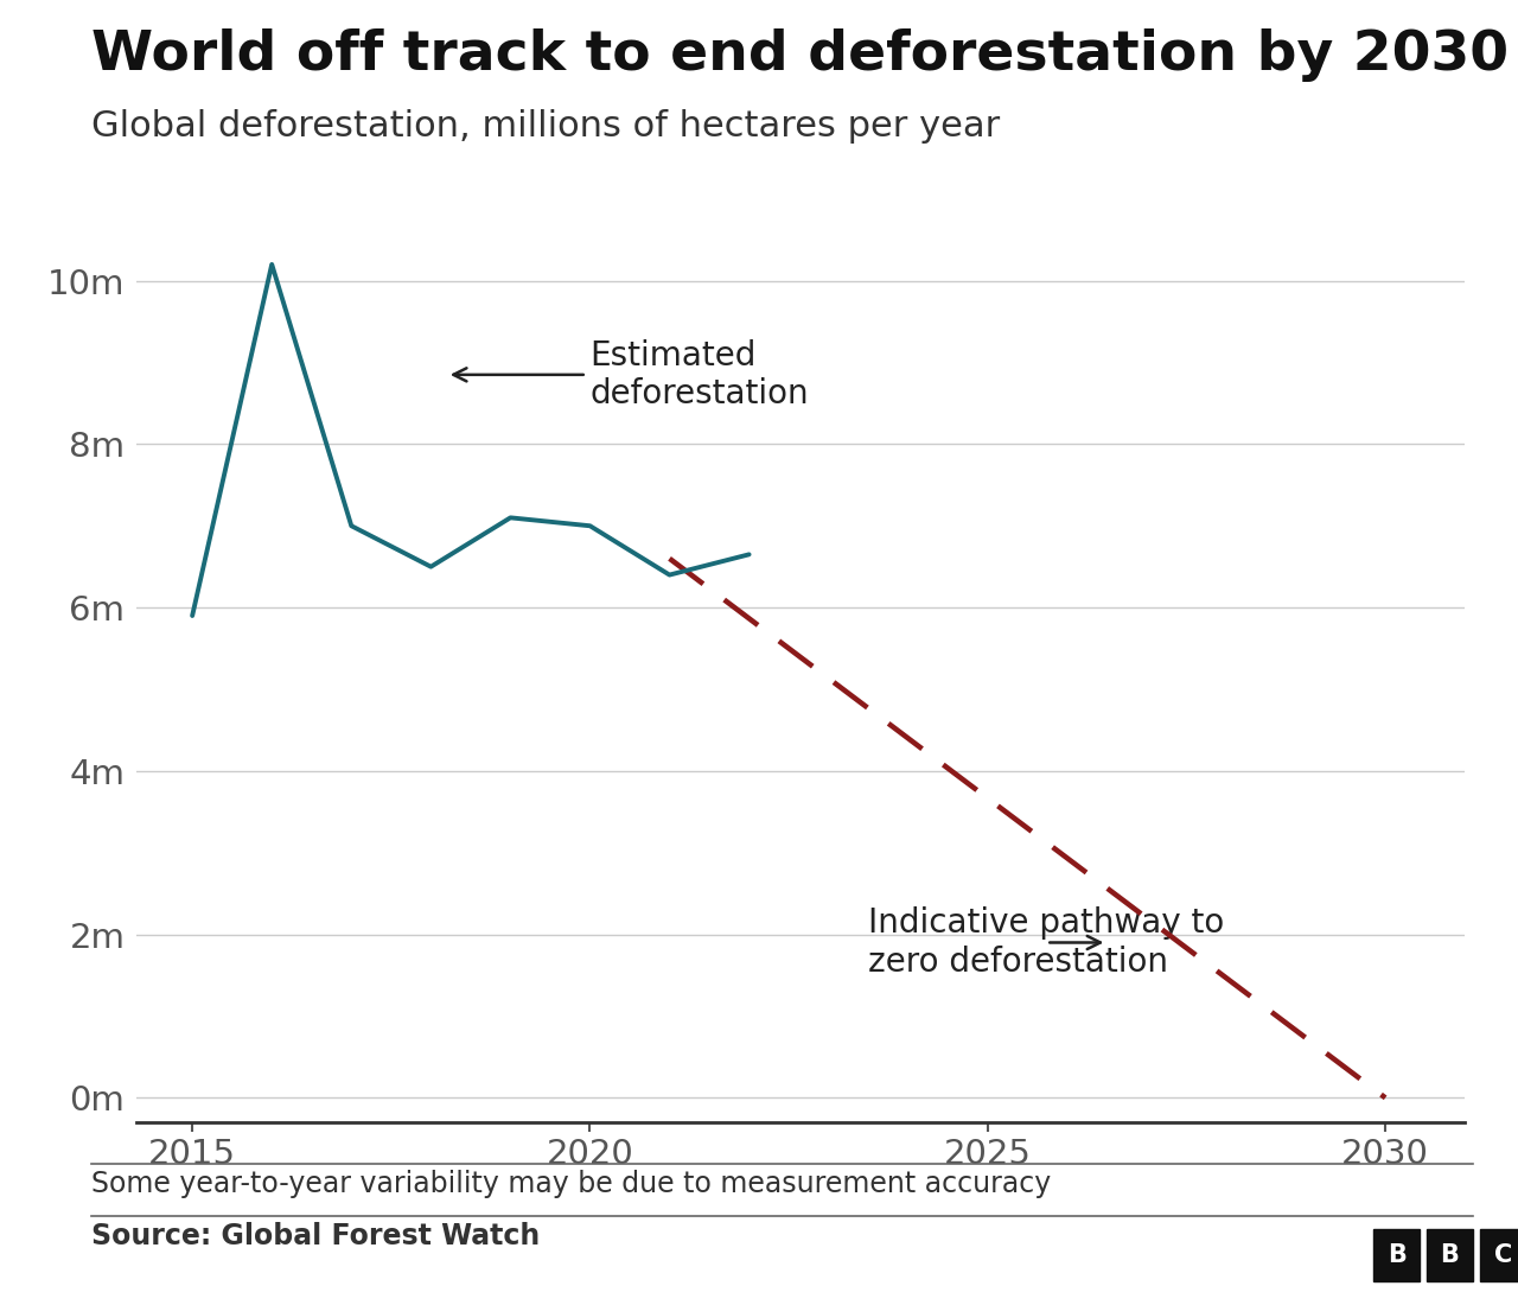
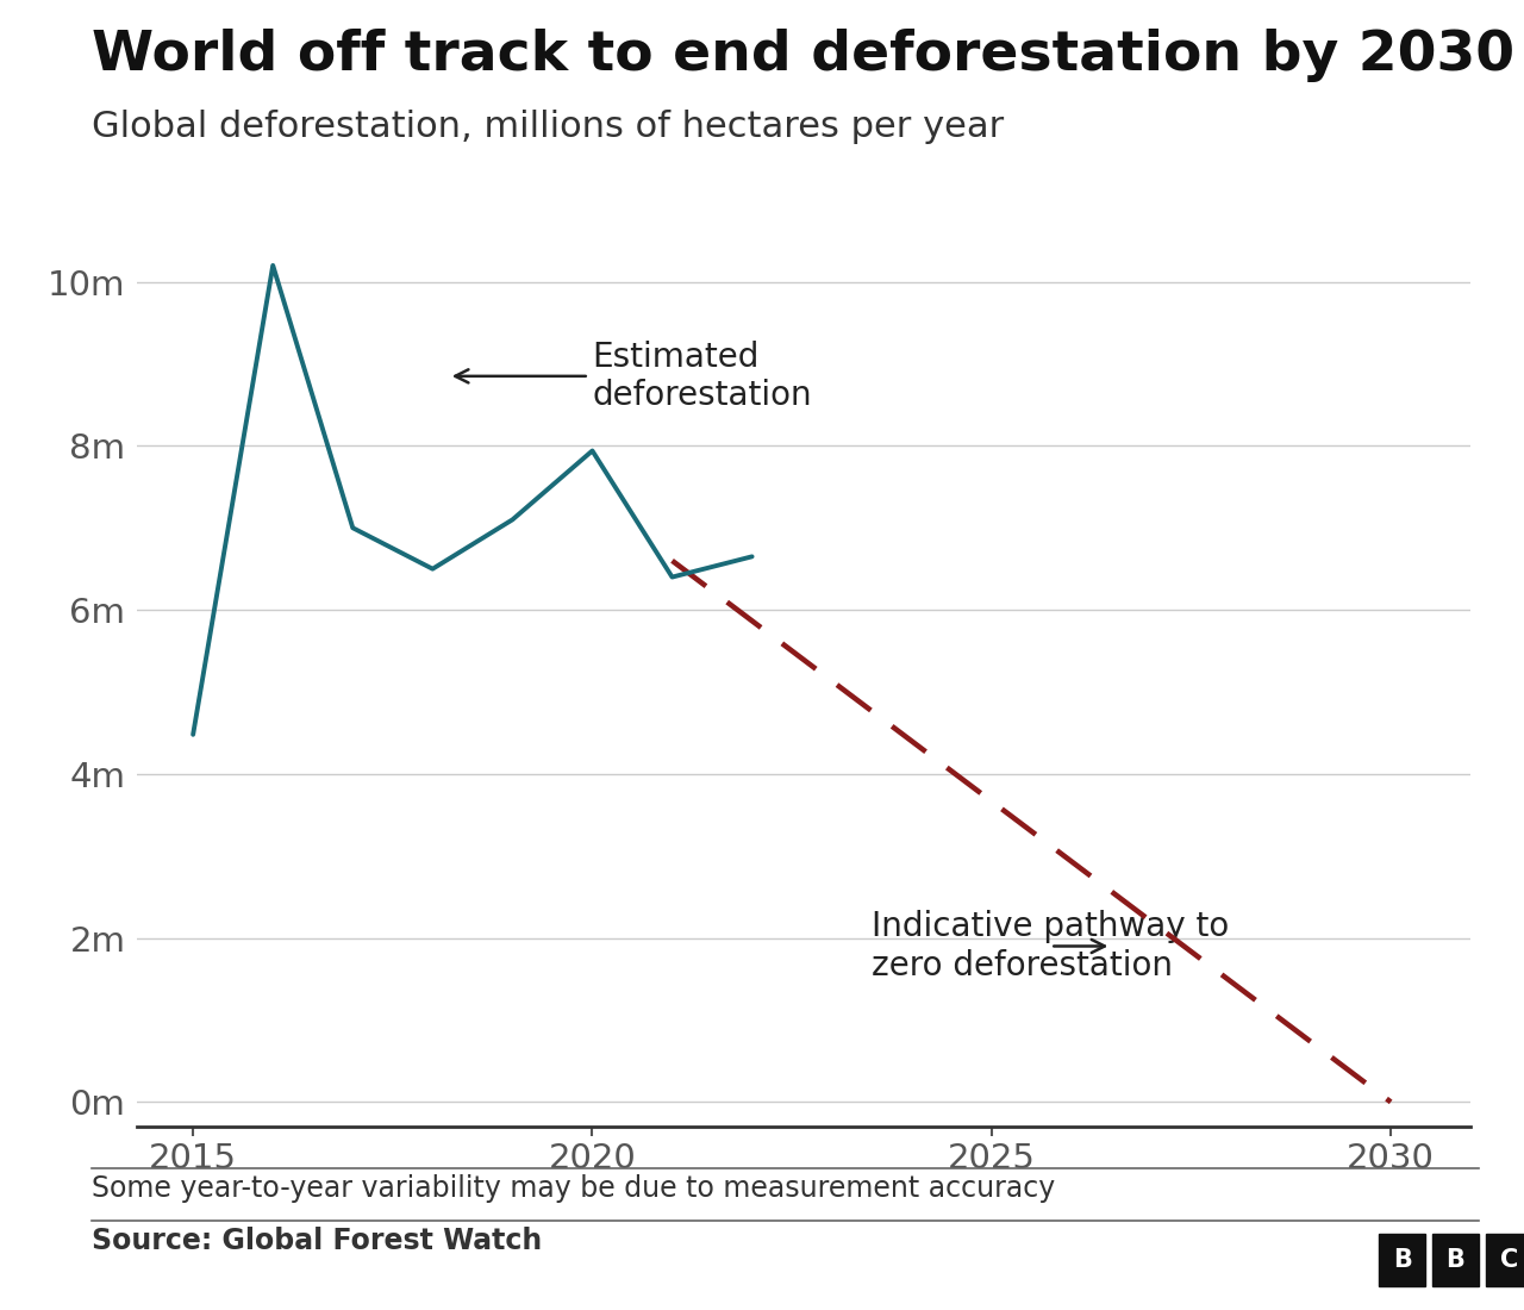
2015: 5.90m -> 4.48m
2020: 7.00m -> 7.94m
